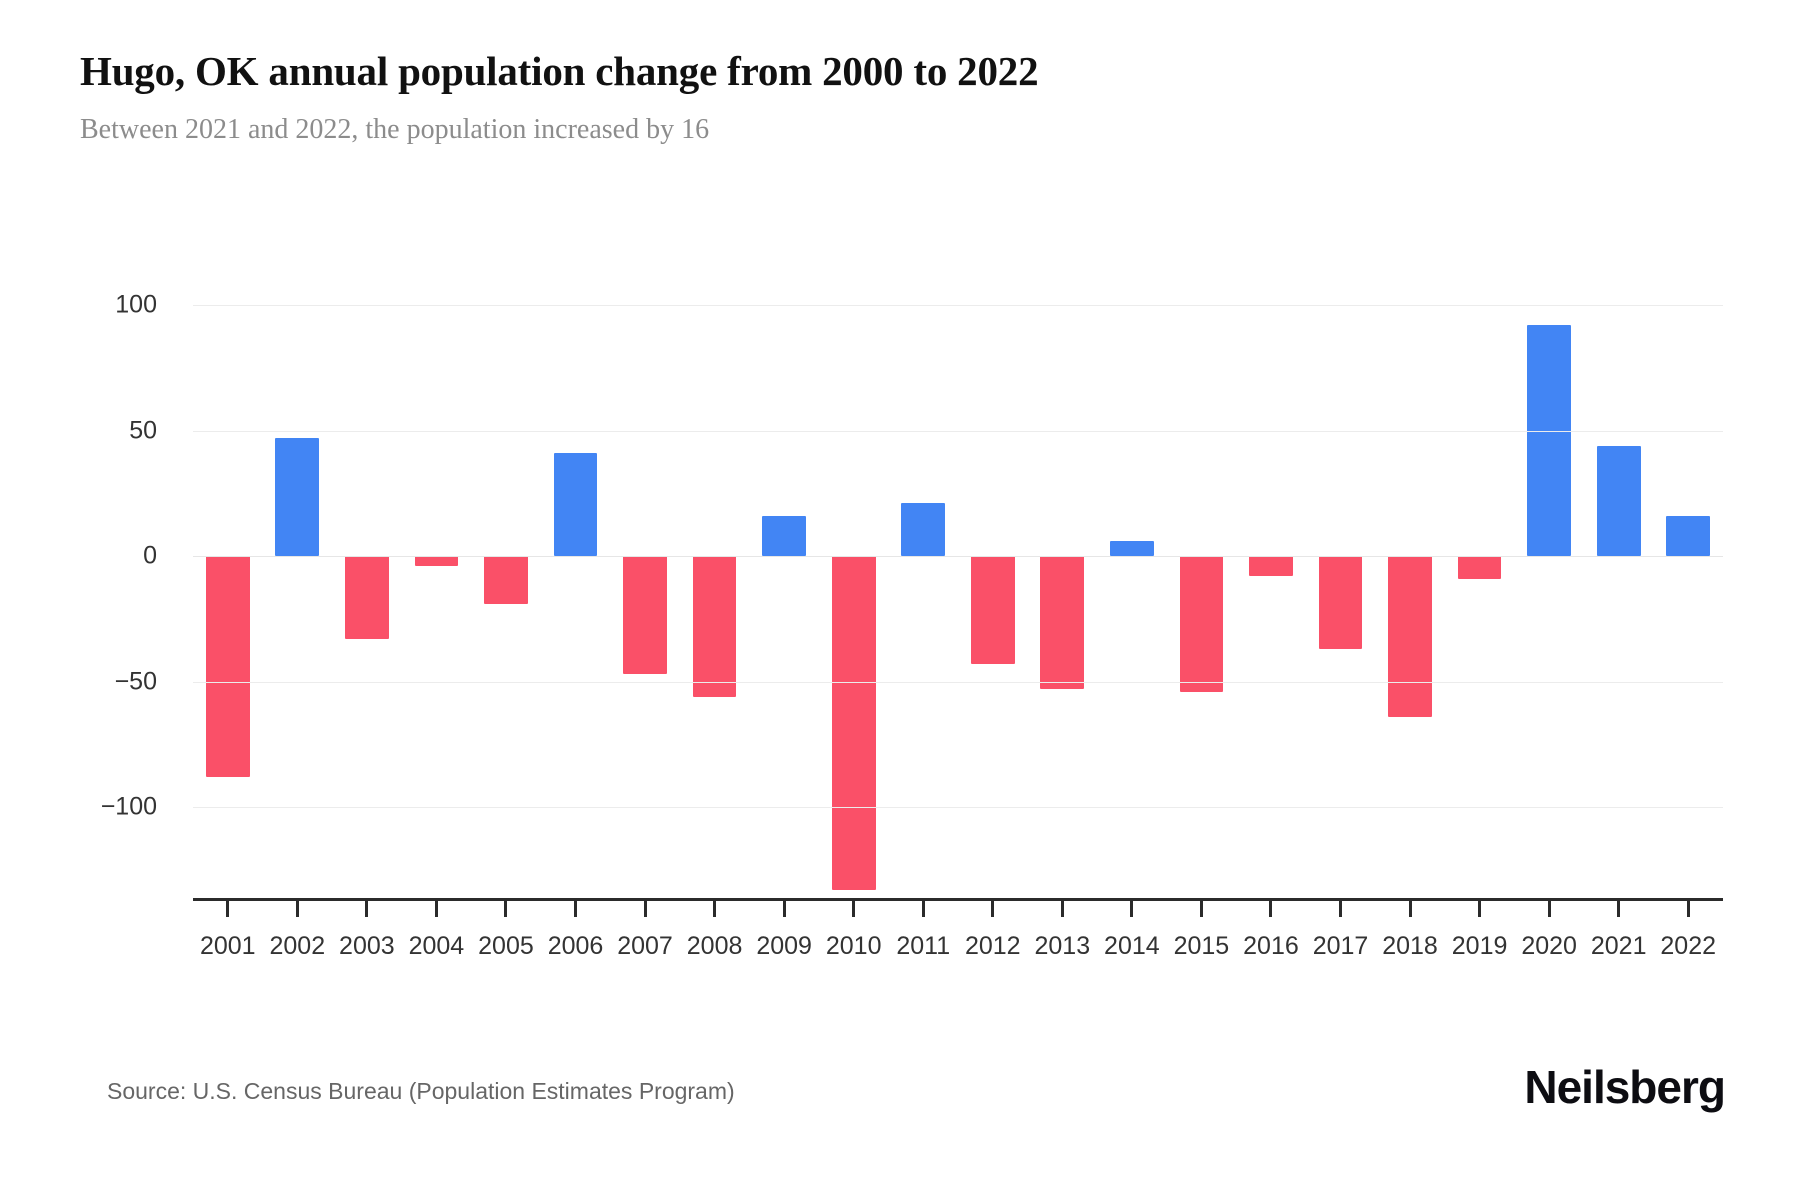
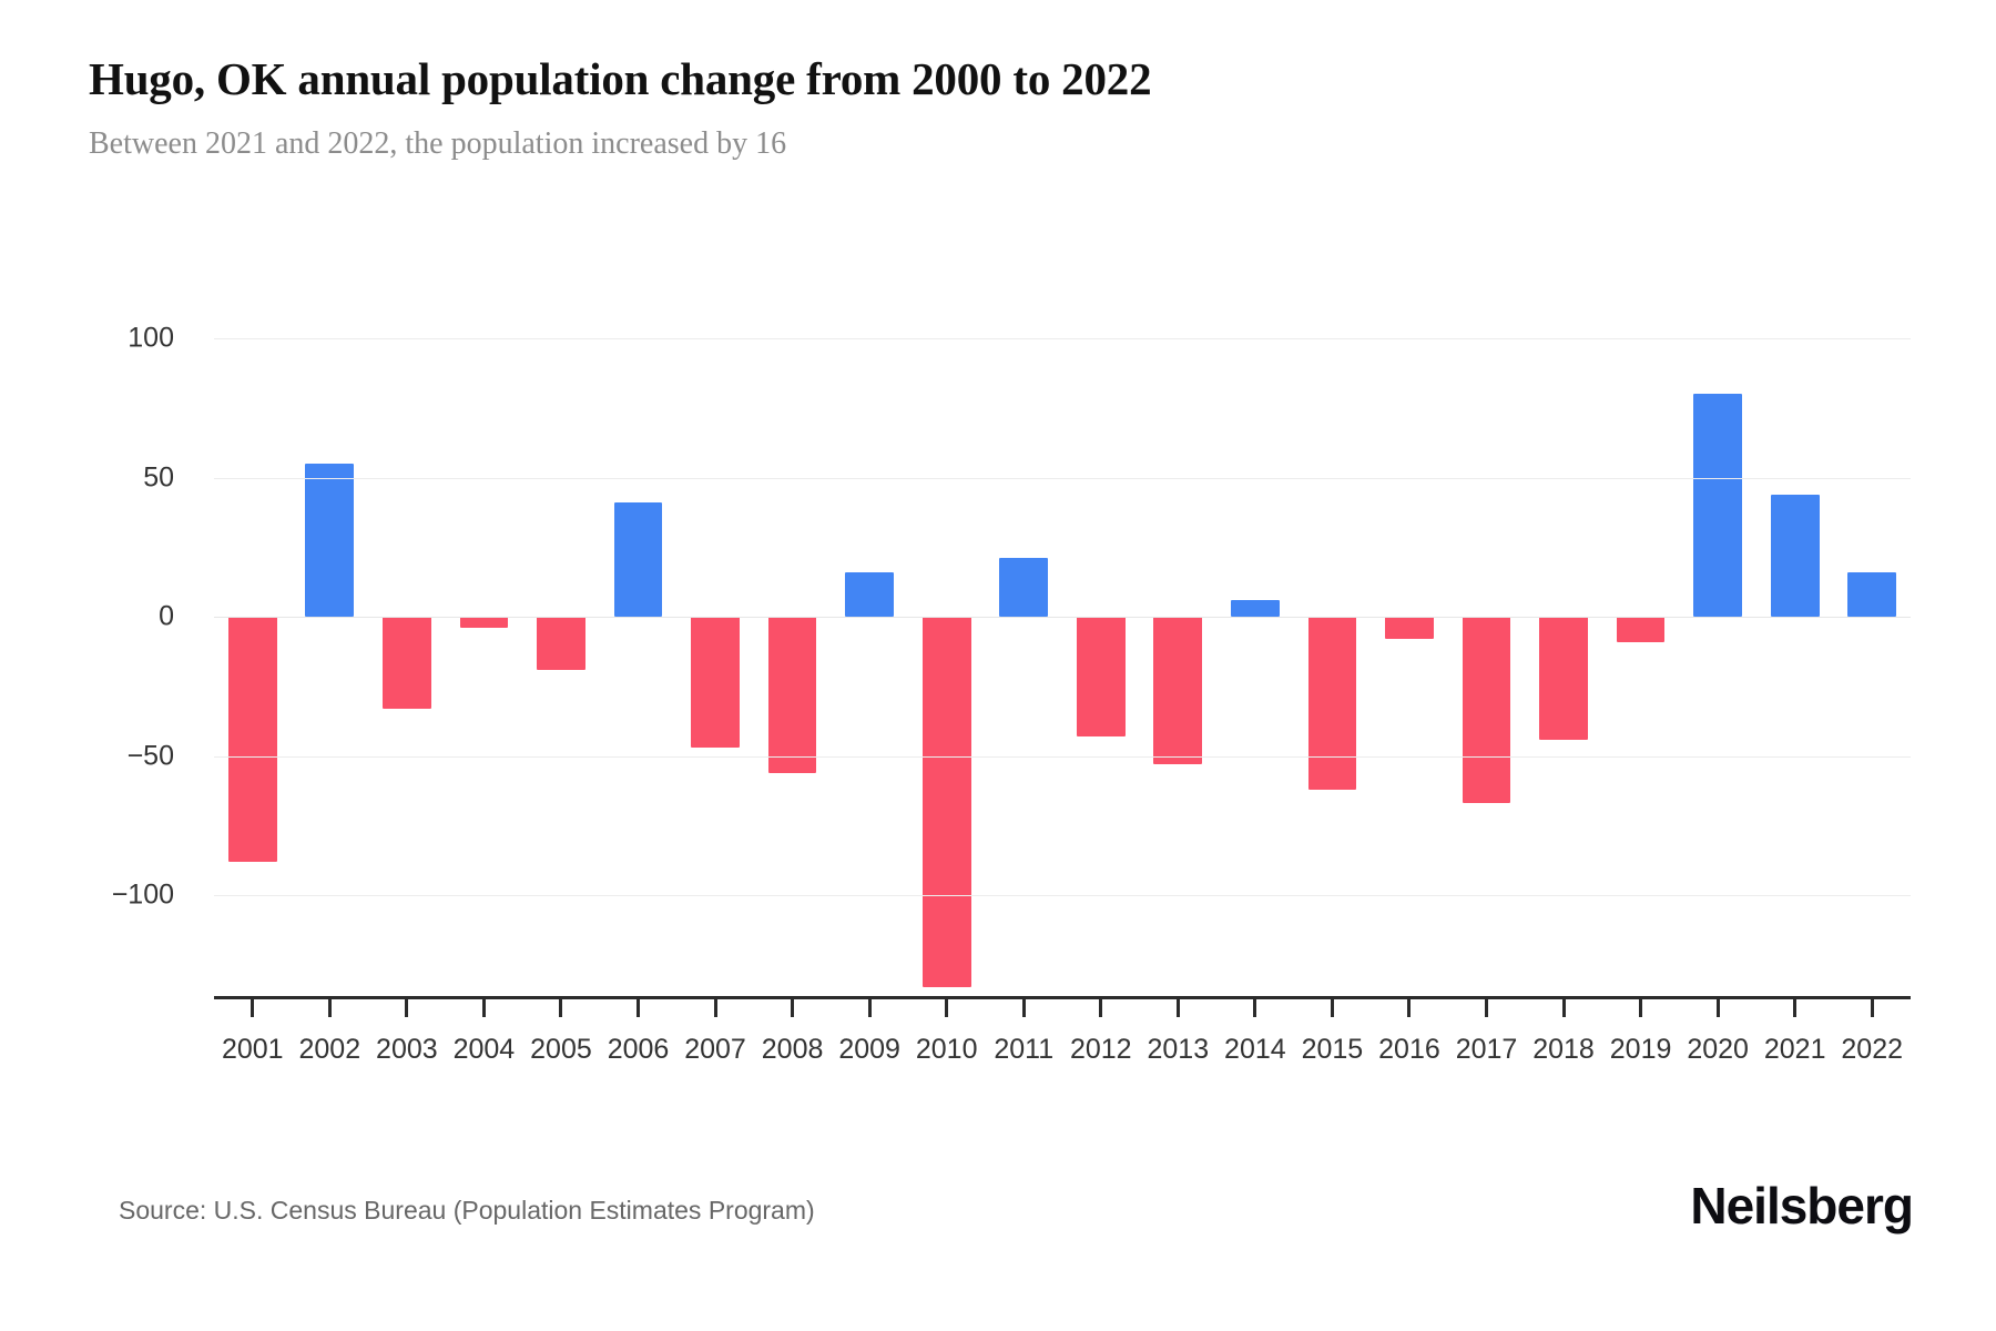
2002: 47 -> 55
2015: -54 -> -62
2017: -37 -> -67
2018: -64 -> -44
2020: 92 -> 80
